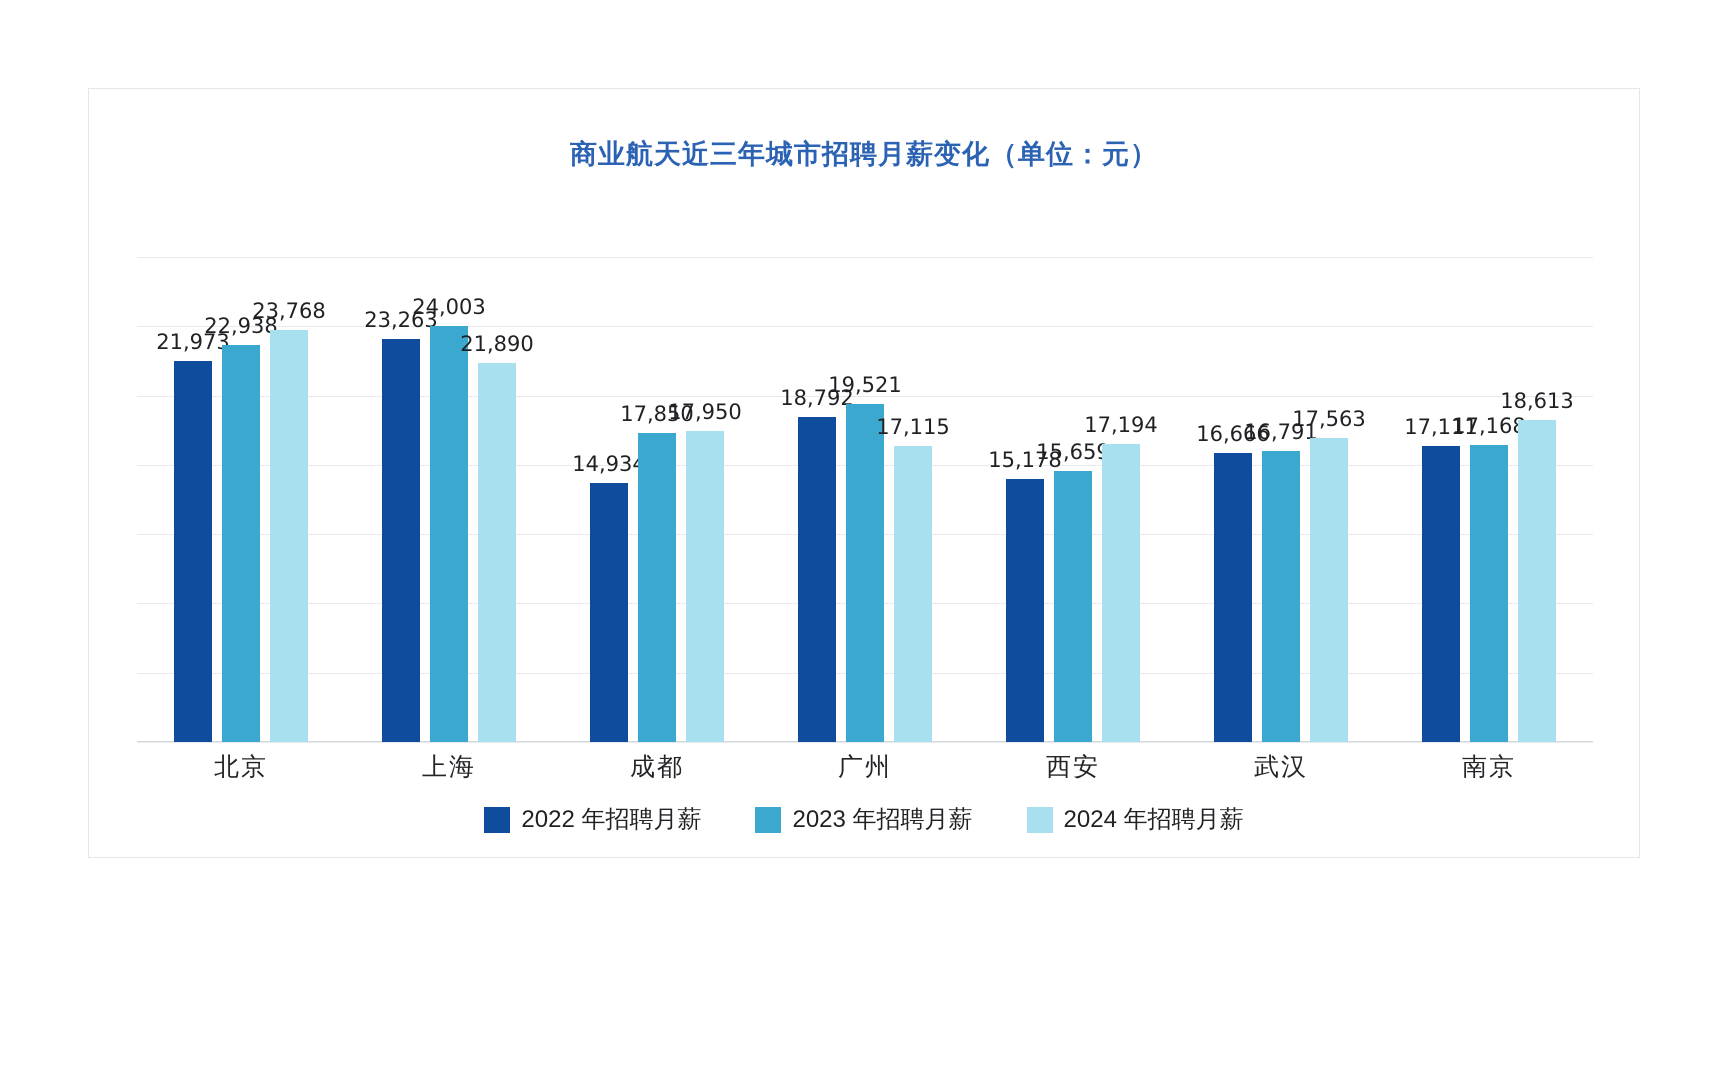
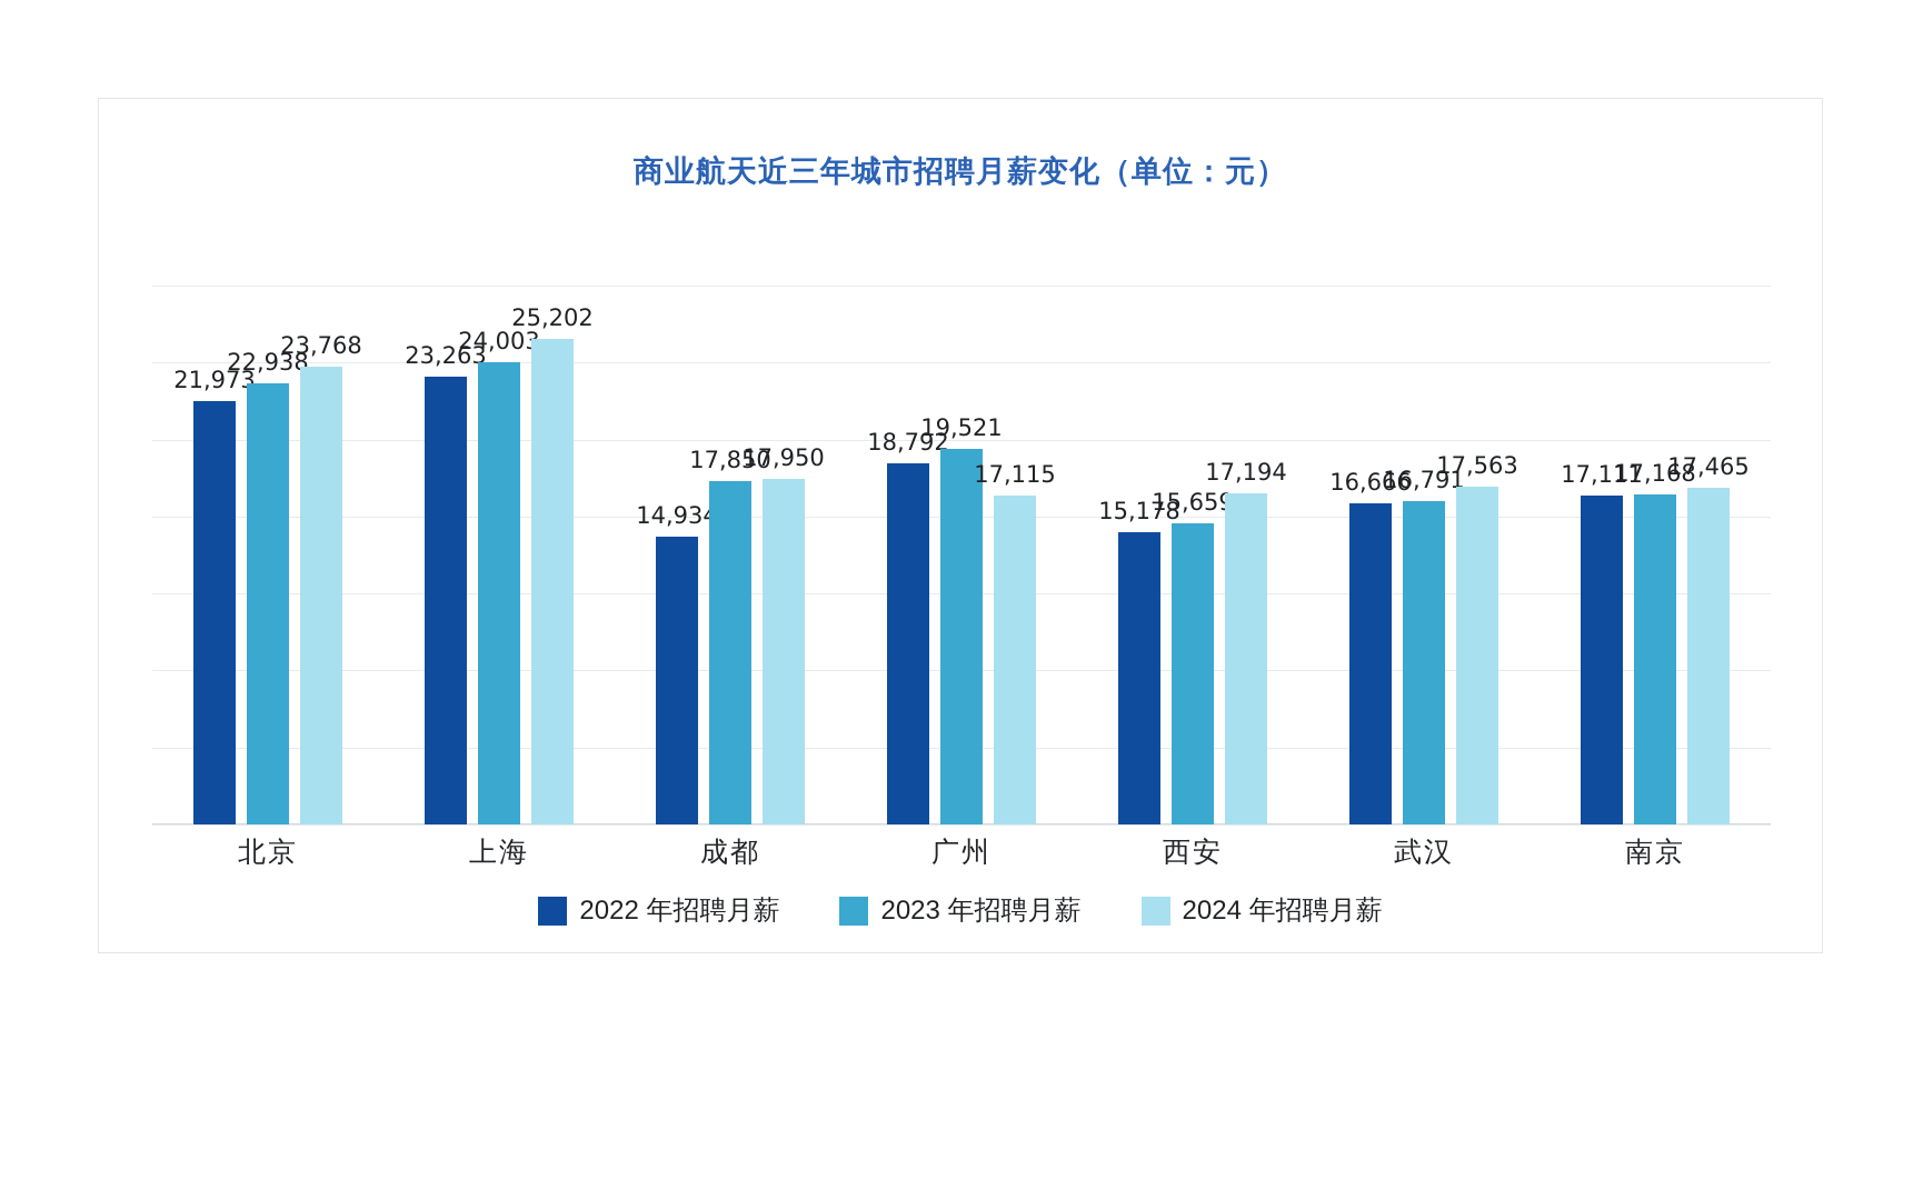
2024 年招聘月薪/上海: 21,890 -> 25,202
2024 年招聘月薪/南京: 18,613 -> 17,465
